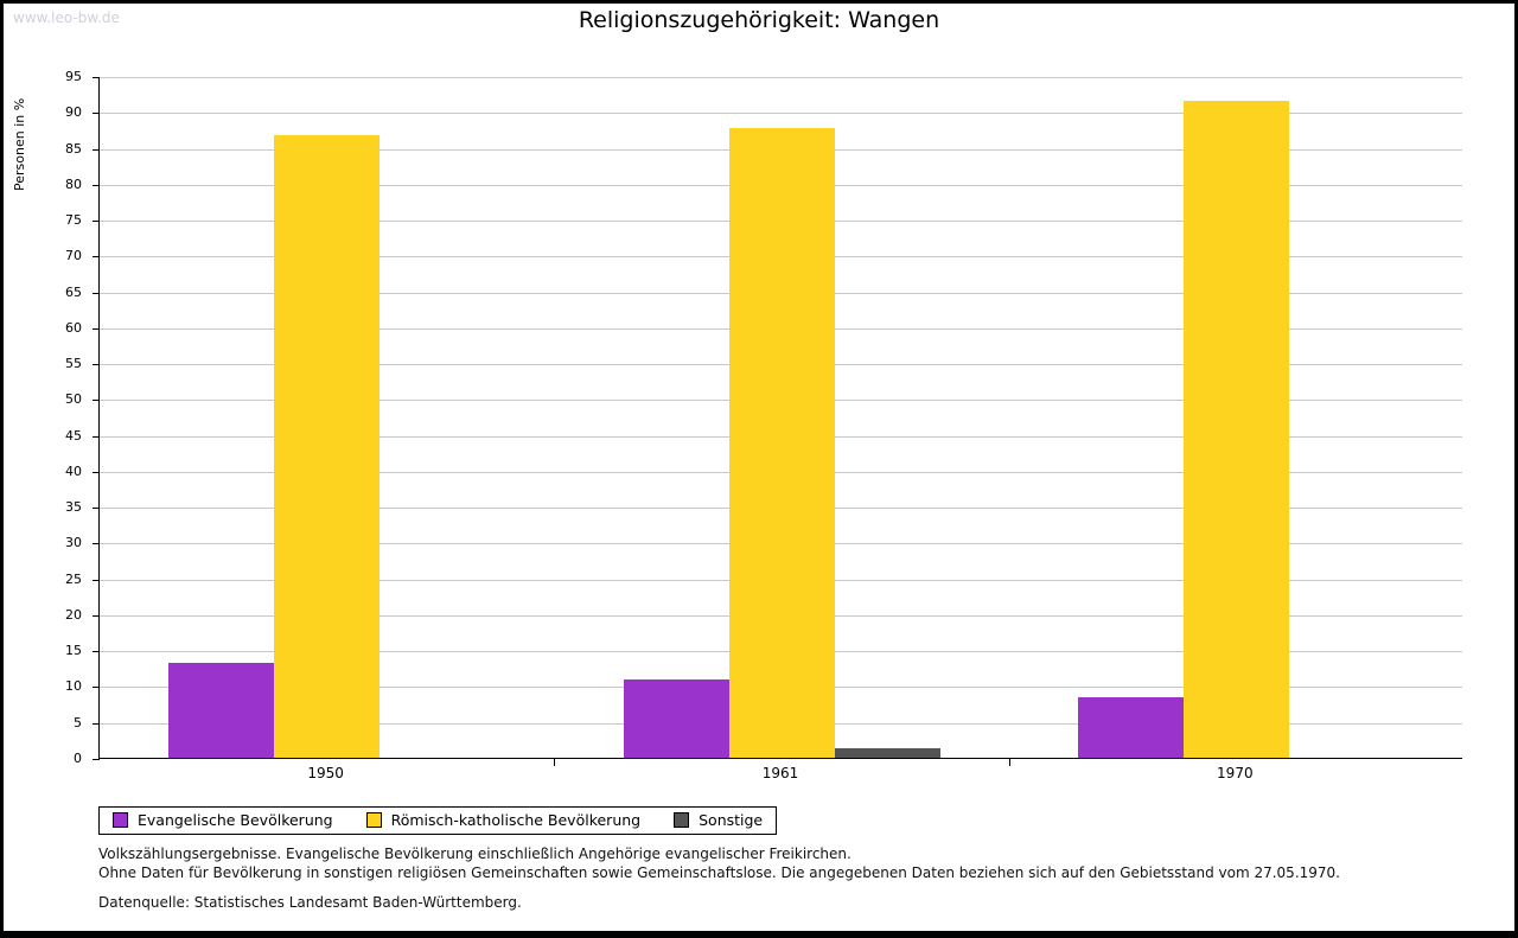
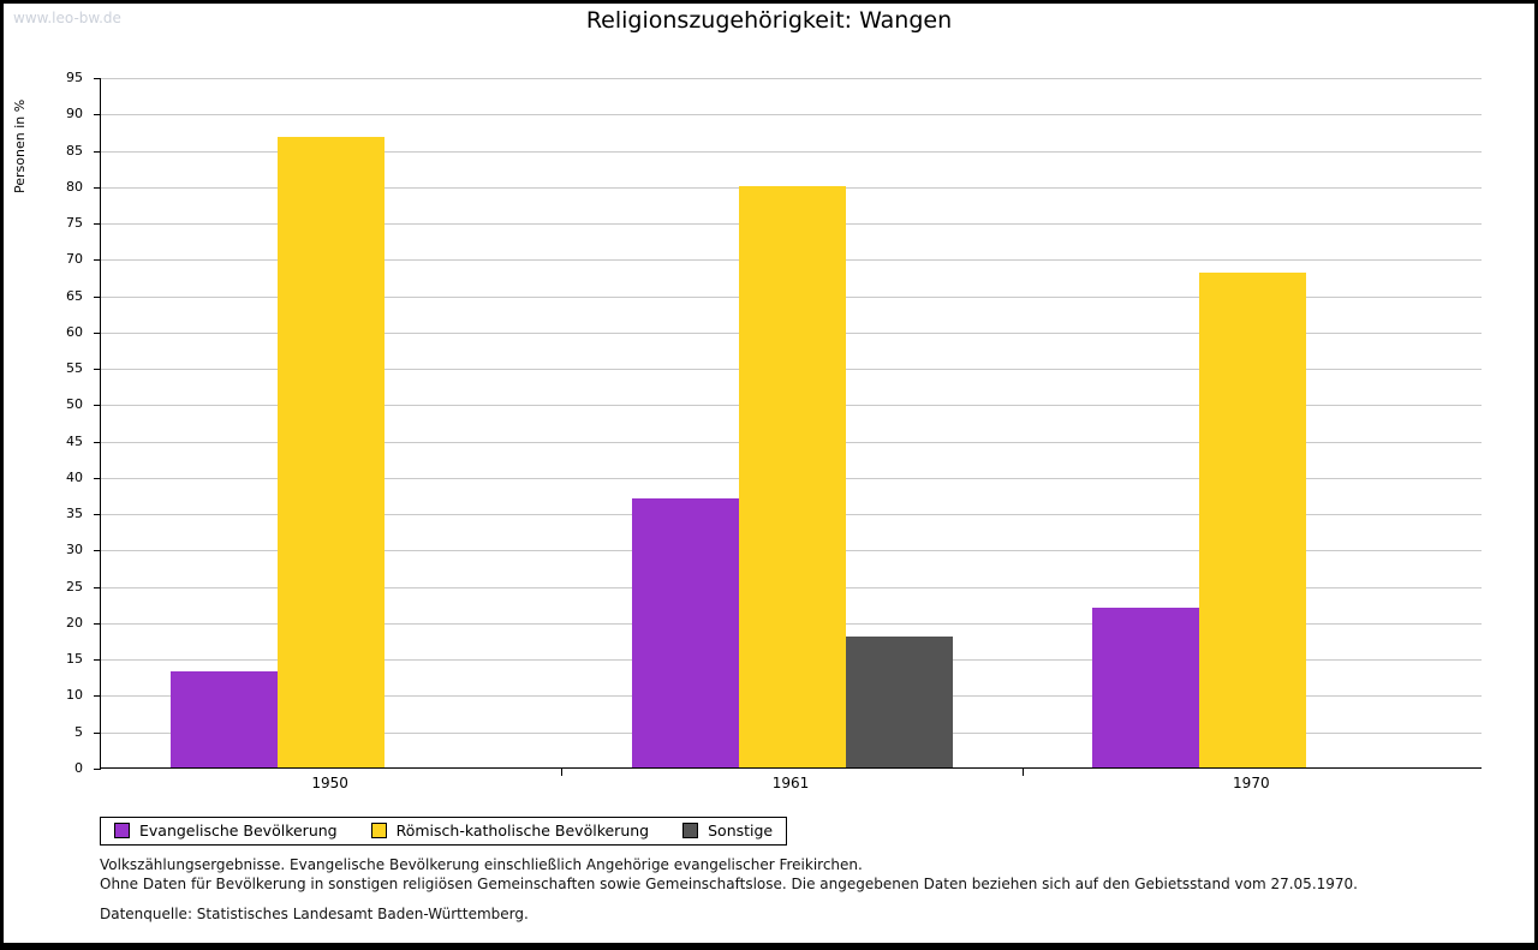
Evangelische Bevölkerung/1961: 11 -> 37
Römisch-katholische Bevölkerung/1961: 88 -> 80
Sonstige/1961: 1 -> 18
Evangelische Bevölkerung/1970: 8 -> 22
Römisch-katholische Bevölkerung/1970: 92 -> 68
